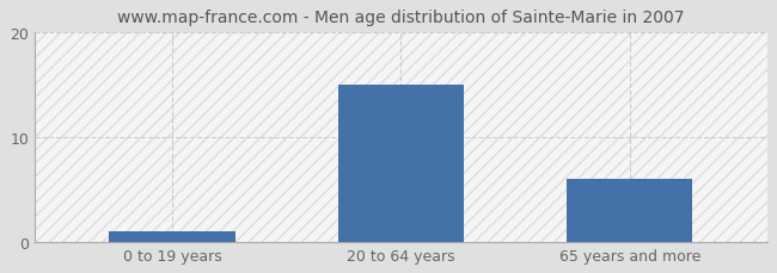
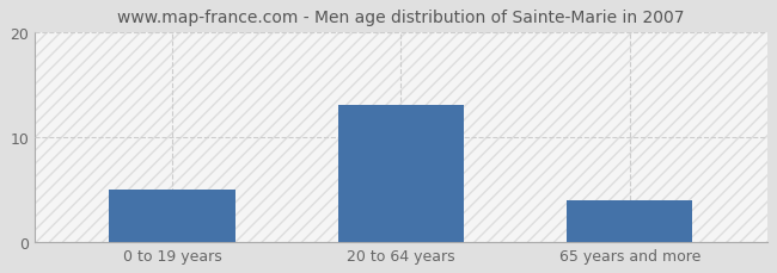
0 to 19 years: 1 -> 5
20 to 64 years: 15 -> 13
65 years and more: 6 -> 4
